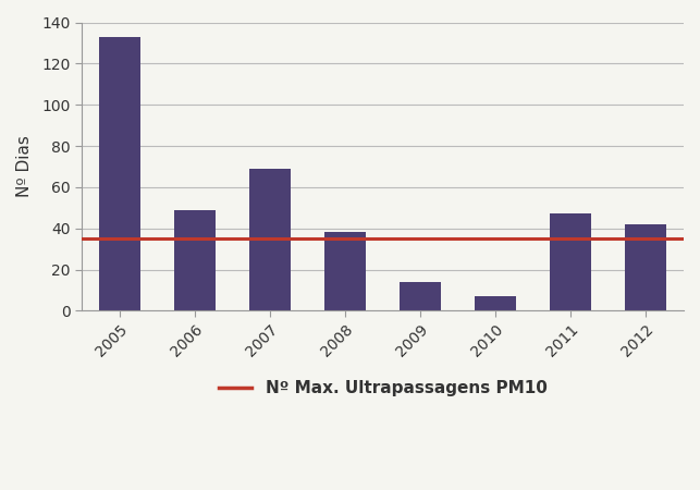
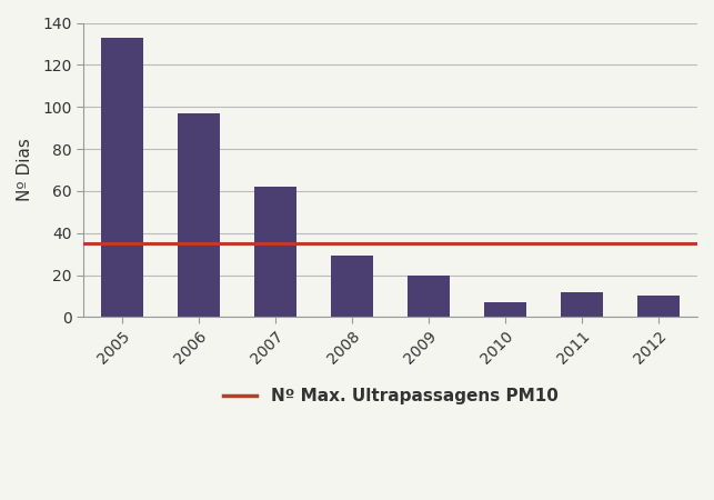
2006: 49 -> 97
2007: 69 -> 62
2008: 38 -> 29
2009: 14 -> 20
2011: 47 -> 12
2012: 42 -> 10
